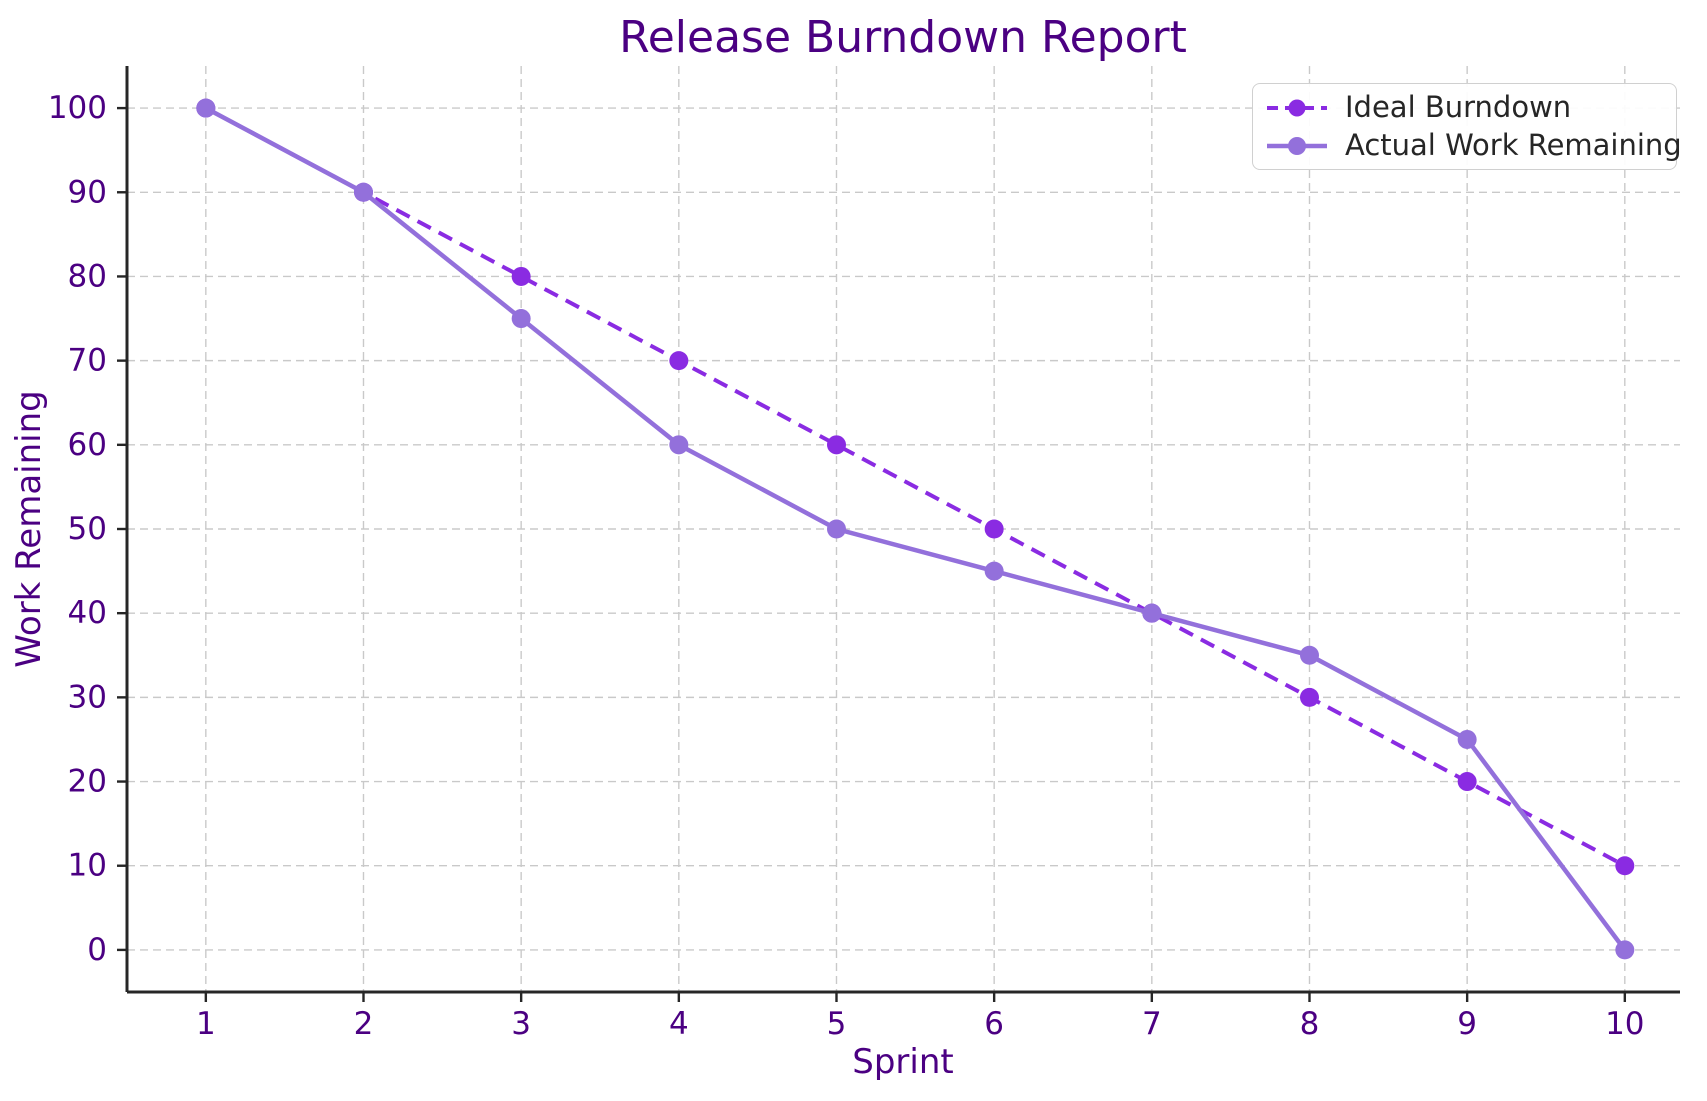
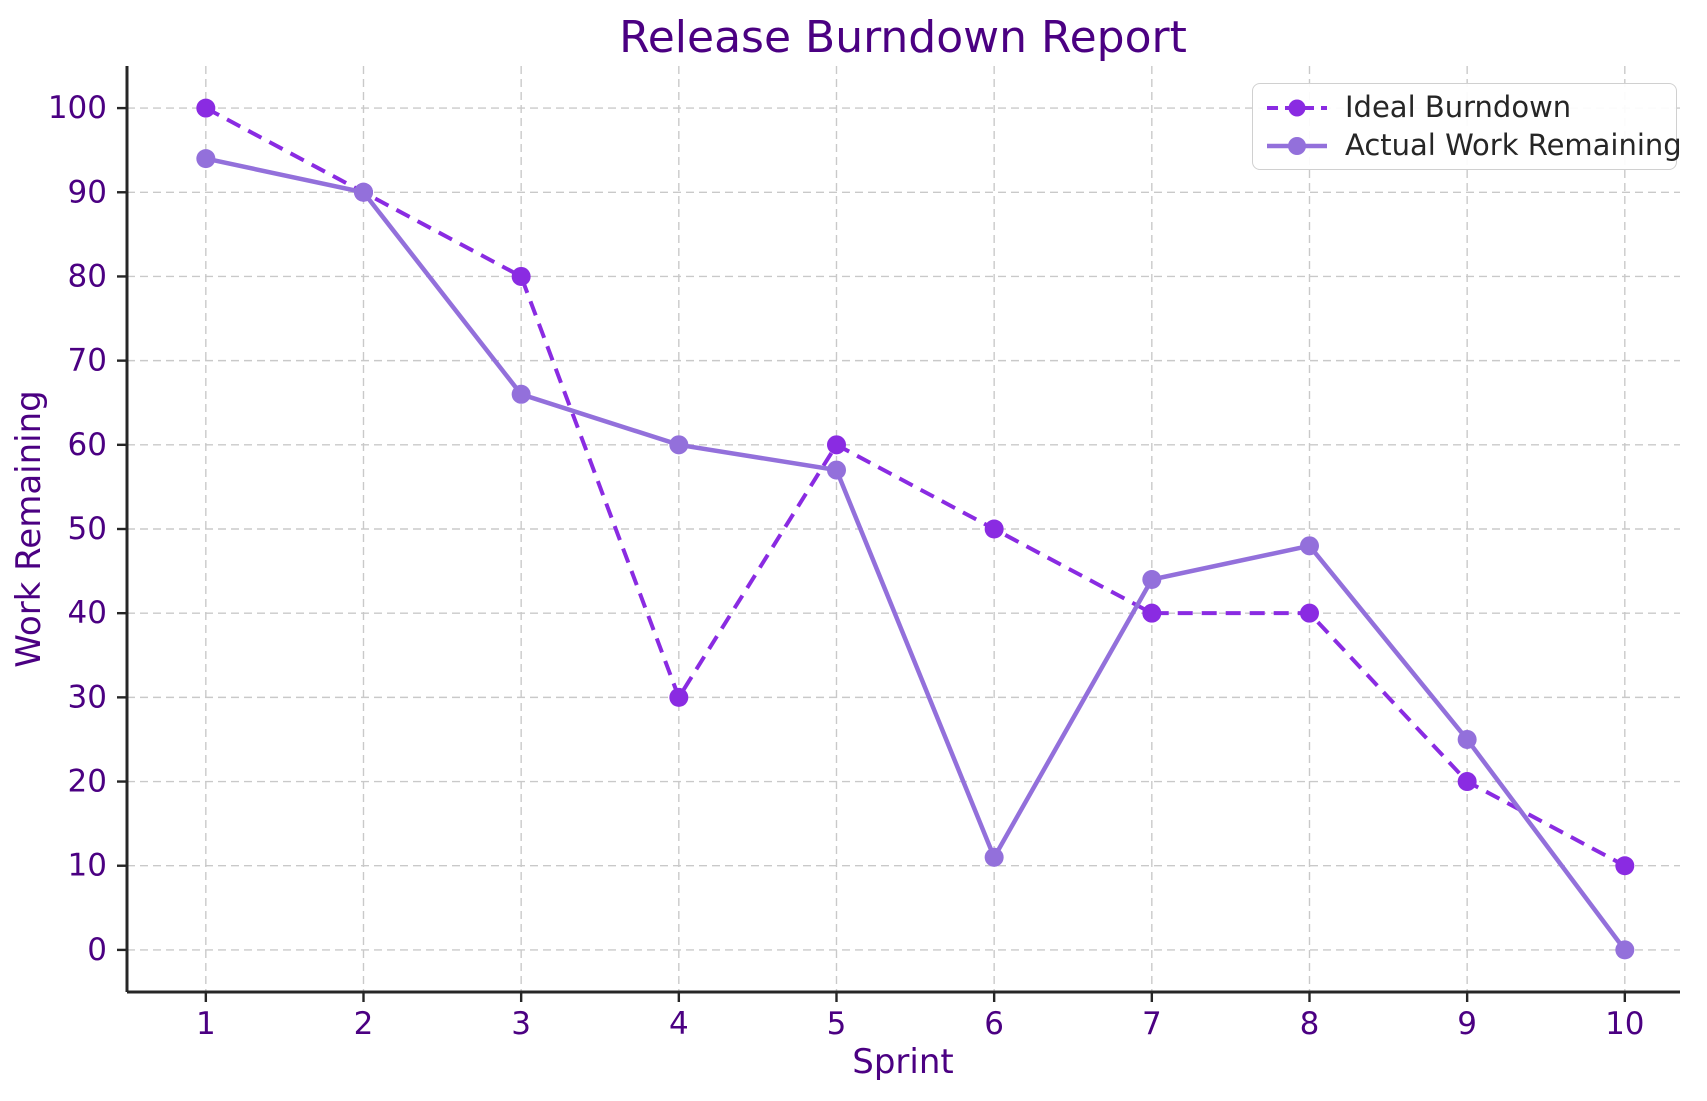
Actual Work Remaining/1: 100 -> 94
Actual Work Remaining/3: 75 -> 66
Ideal Burndown/4: 70 -> 30
Actual Work Remaining/5: 50 -> 57
Actual Work Remaining/6: 45 -> 11
Actual Work Remaining/7: 40 -> 44
Ideal Burndown/8: 30 -> 40
Actual Work Remaining/8: 35 -> 48
